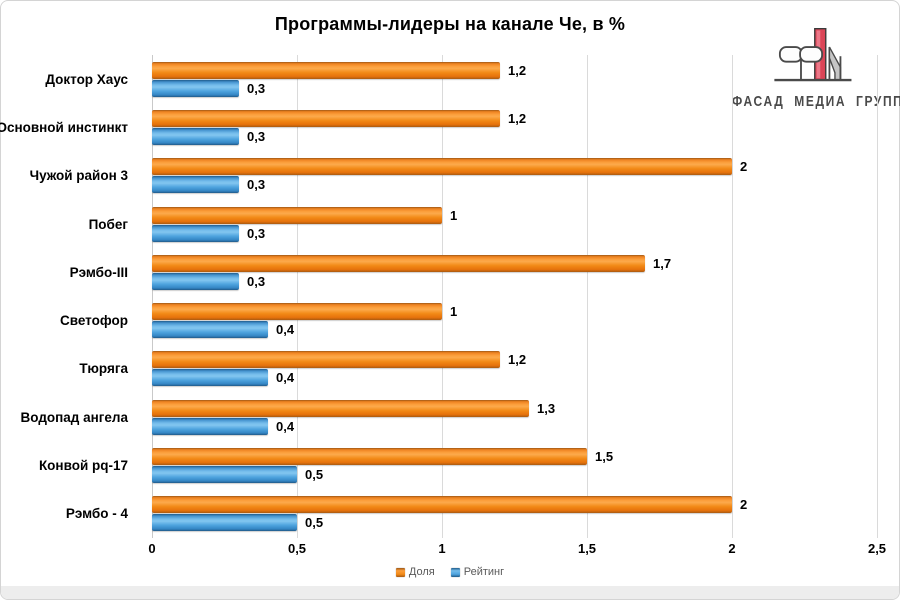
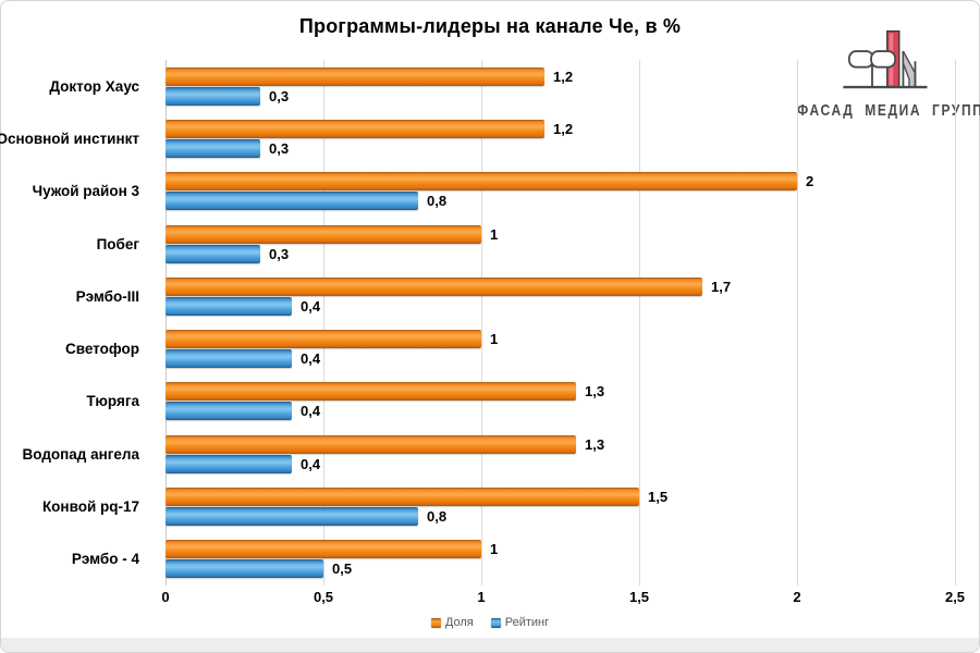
Рейтинг/Чужой район 3: 0,3 -> 0,8
Рейтинг/Рэмбо-III: 0,3 -> 0,4
Доля/Тюряга: 1,2 -> 1,3
Рейтинг/Конвой pq-17: 0,5 -> 0,8
Доля/Рэмбо - 4: 2 -> 1
